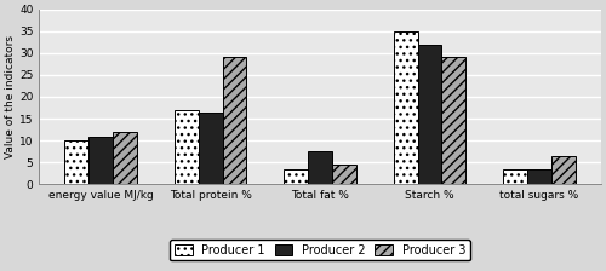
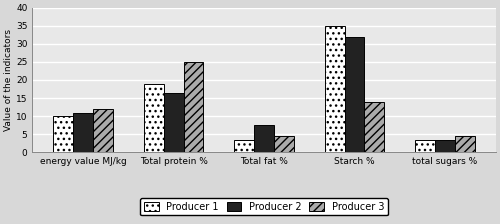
Producer 1/Total protein %: 17.0 -> 19.0
Producer 3/Total protein %: 29.0 -> 25.0
Producer 3/Starch %: 29.0 -> 14.0
Producer 3/total sugars %: 6.5 -> 4.5
